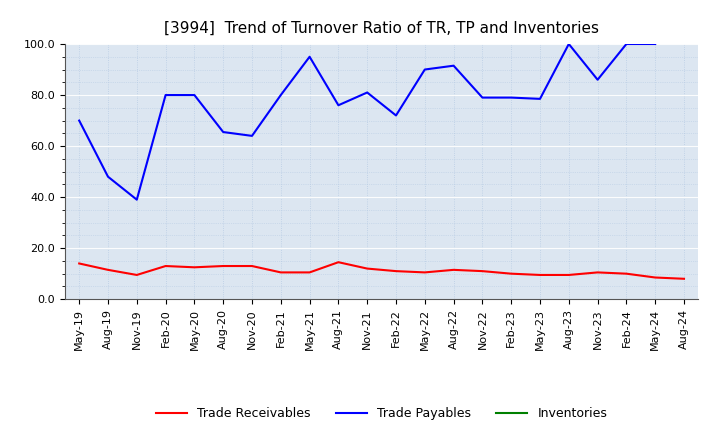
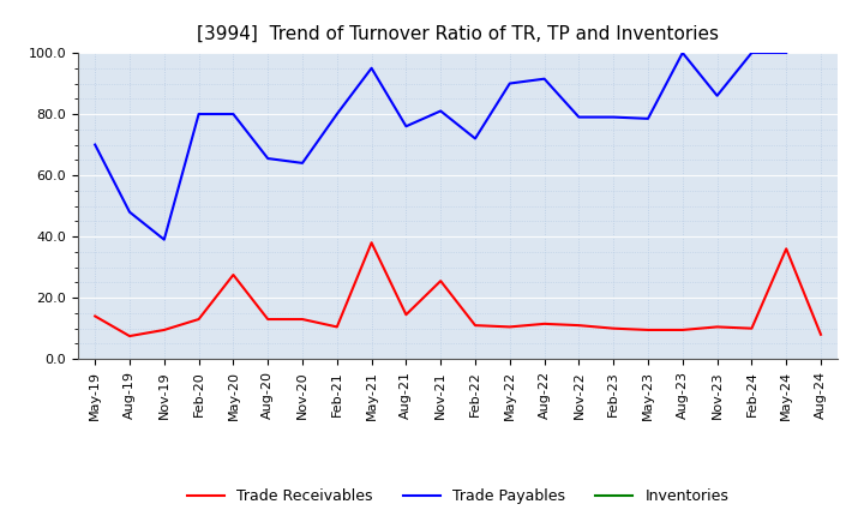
Trade Receivables/Aug-19: 11.5 -> 7.5
Trade Receivables/May-20: 12.5 -> 27.5
Trade Receivables/May-21: 10.5 -> 38.0
Trade Receivables/Nov-21: 12.0 -> 25.5
Trade Receivables/May-24: 8.5 -> 36.0
